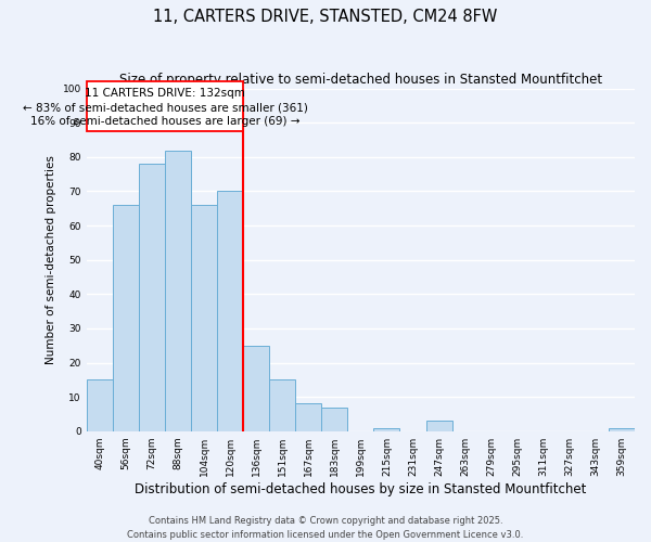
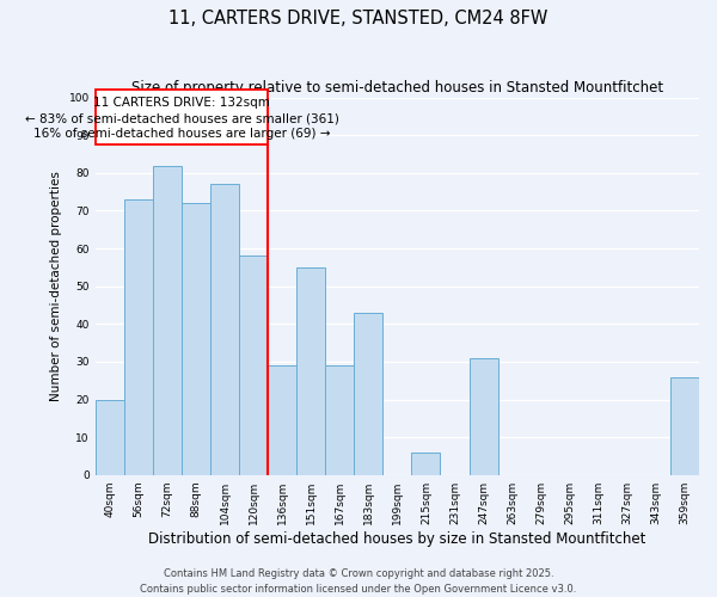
40sqm: 15 -> 20
56sqm: 66 -> 73
72sqm: 78 -> 82
88sqm: 82 -> 72
104sqm: 66 -> 77
120sqm: 70 -> 58
136sqm: 25 -> 29
151sqm: 15 -> 55
167sqm: 8 -> 29
183sqm: 7 -> 43
215sqm: 1 -> 6
247sqm: 3 -> 31
359sqm: 1 -> 26
